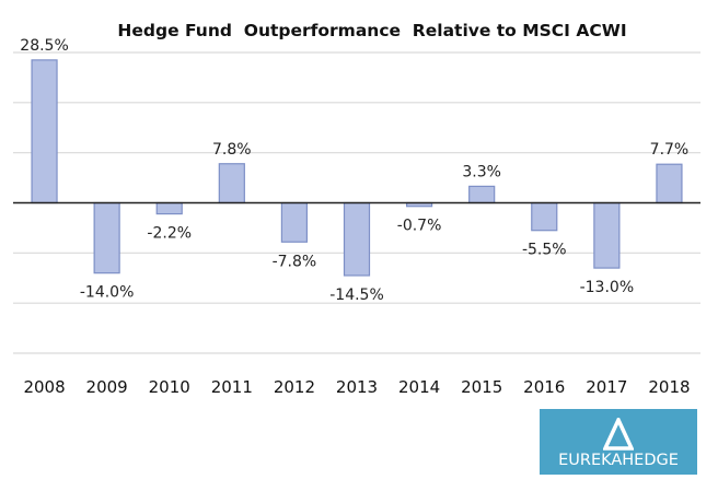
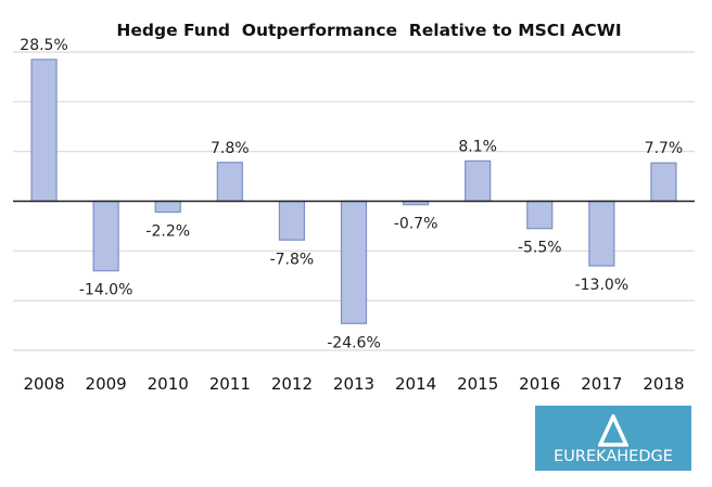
2013: -14.5% -> -24.6%
2015: 3.3% -> 8.1%
